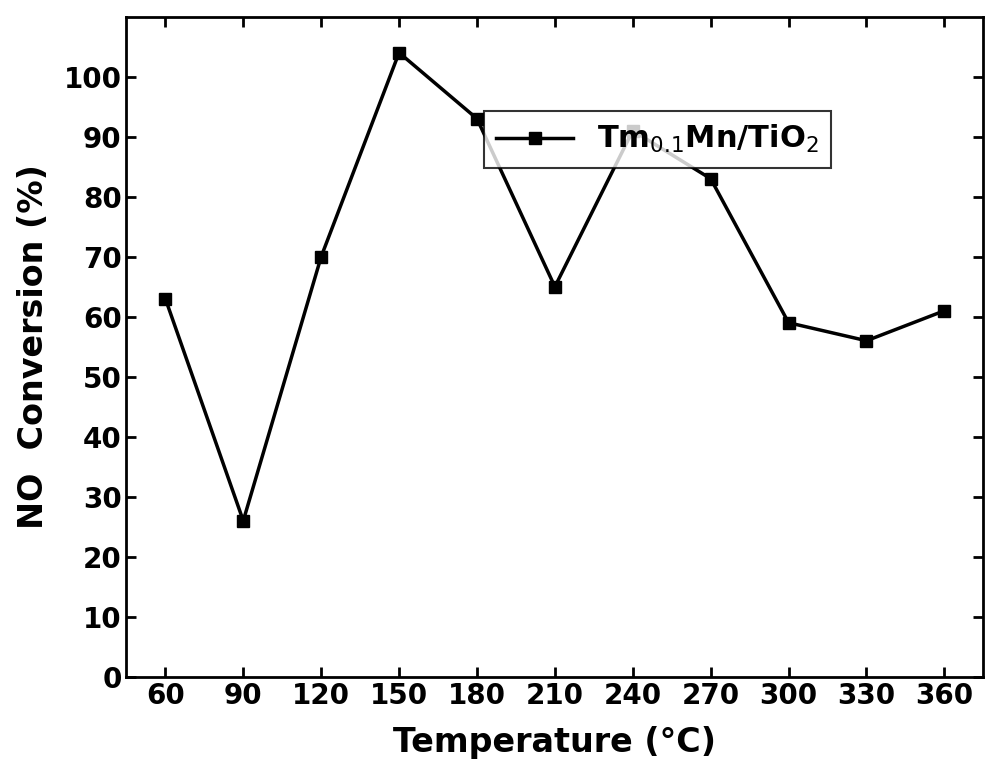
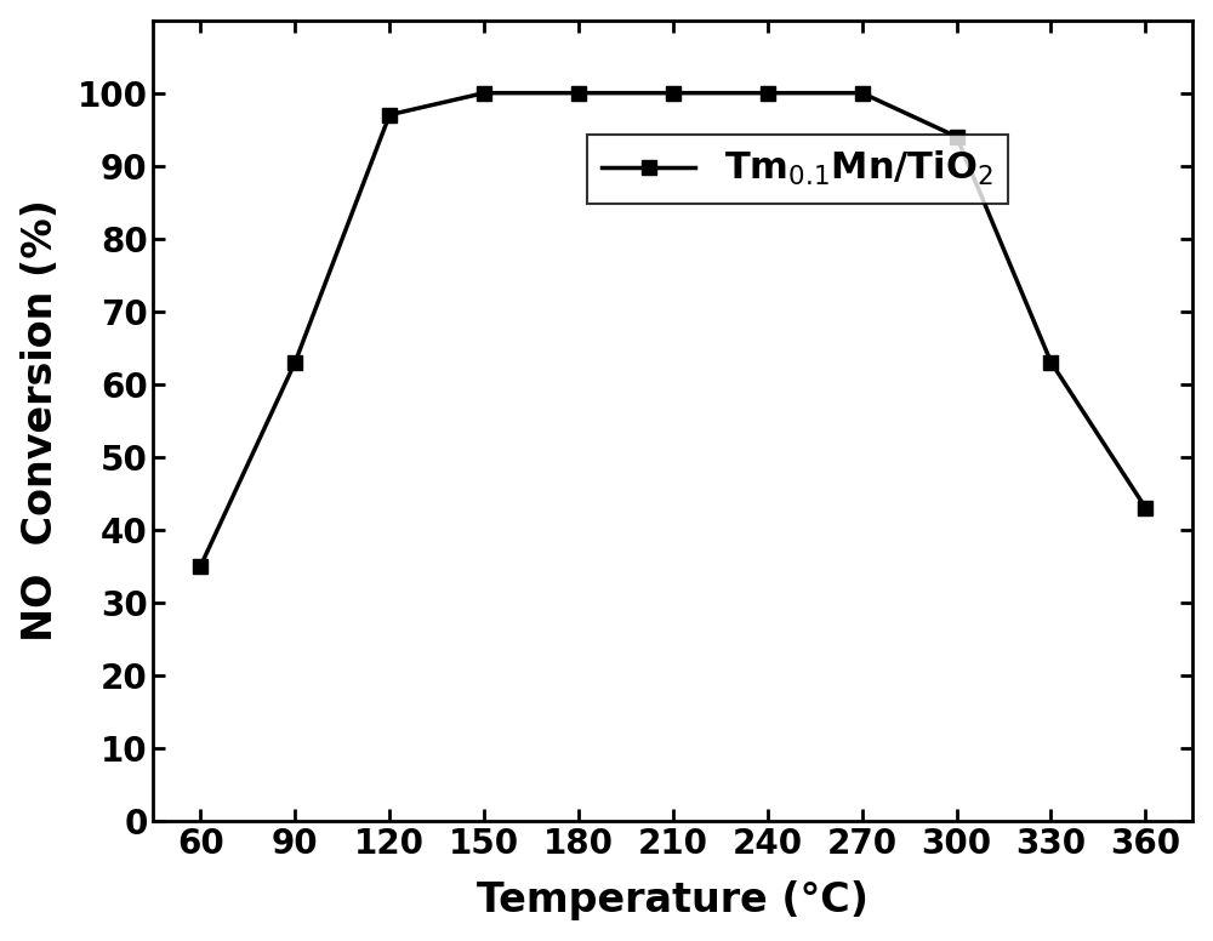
60: 63 -> 35
90: 26 -> 63
120: 70 -> 97
150: 104 -> 100
180: 93 -> 100
210: 65 -> 100
240: 91 -> 100
270: 83 -> 100
300: 59 -> 94
330: 56 -> 63
360: 61 -> 43
